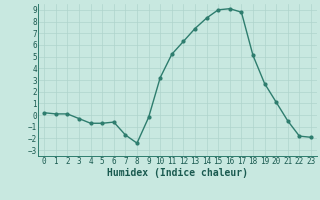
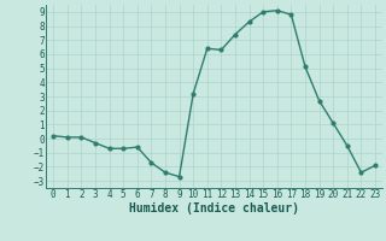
9: -0.2 -> -2.7
11: 5.2 -> 6.4
22: -1.8 -> -2.4
